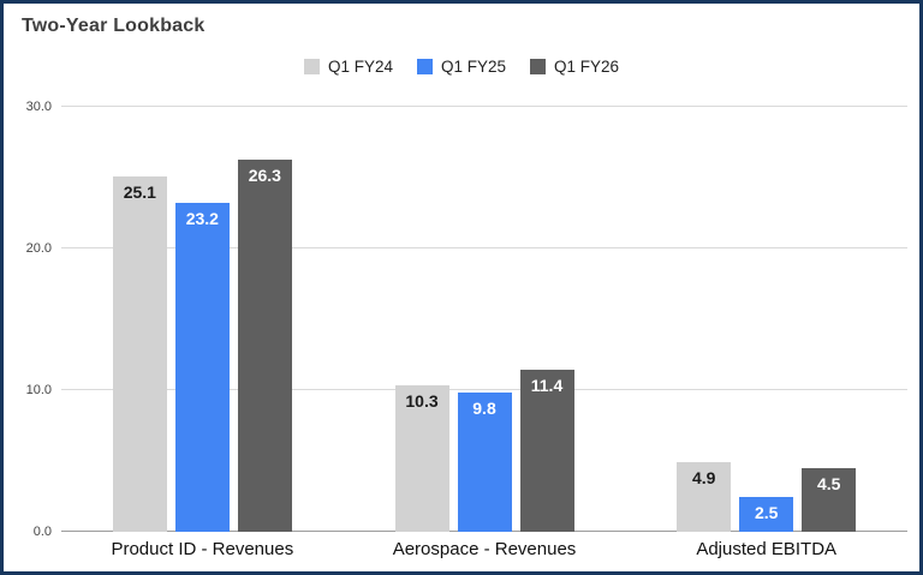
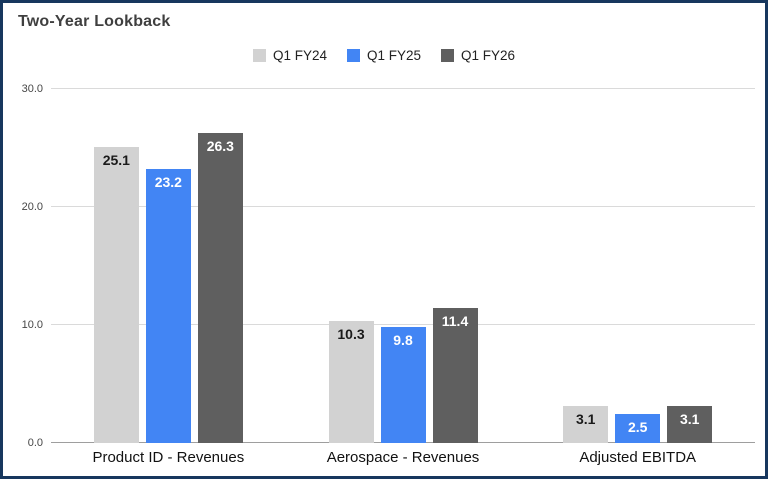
Q1 FY24/Adjusted EBITDA: 4.9 -> 3.1
Q1 FY26/Adjusted EBITDA: 4.5 -> 3.1
